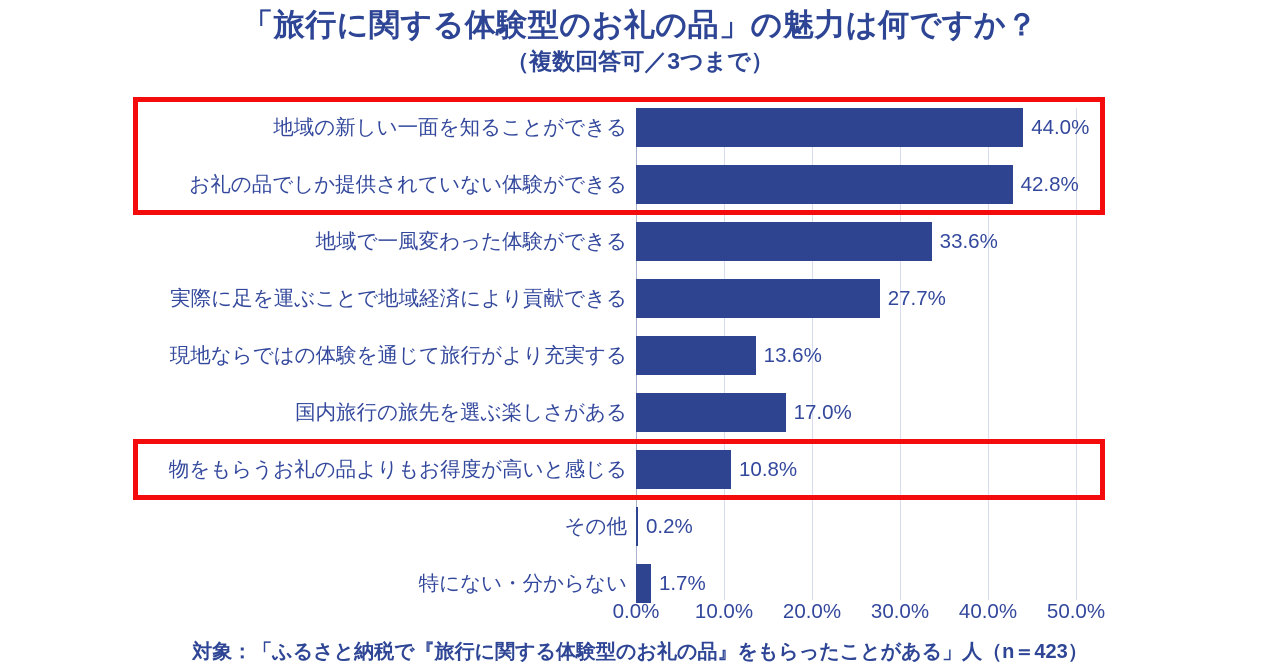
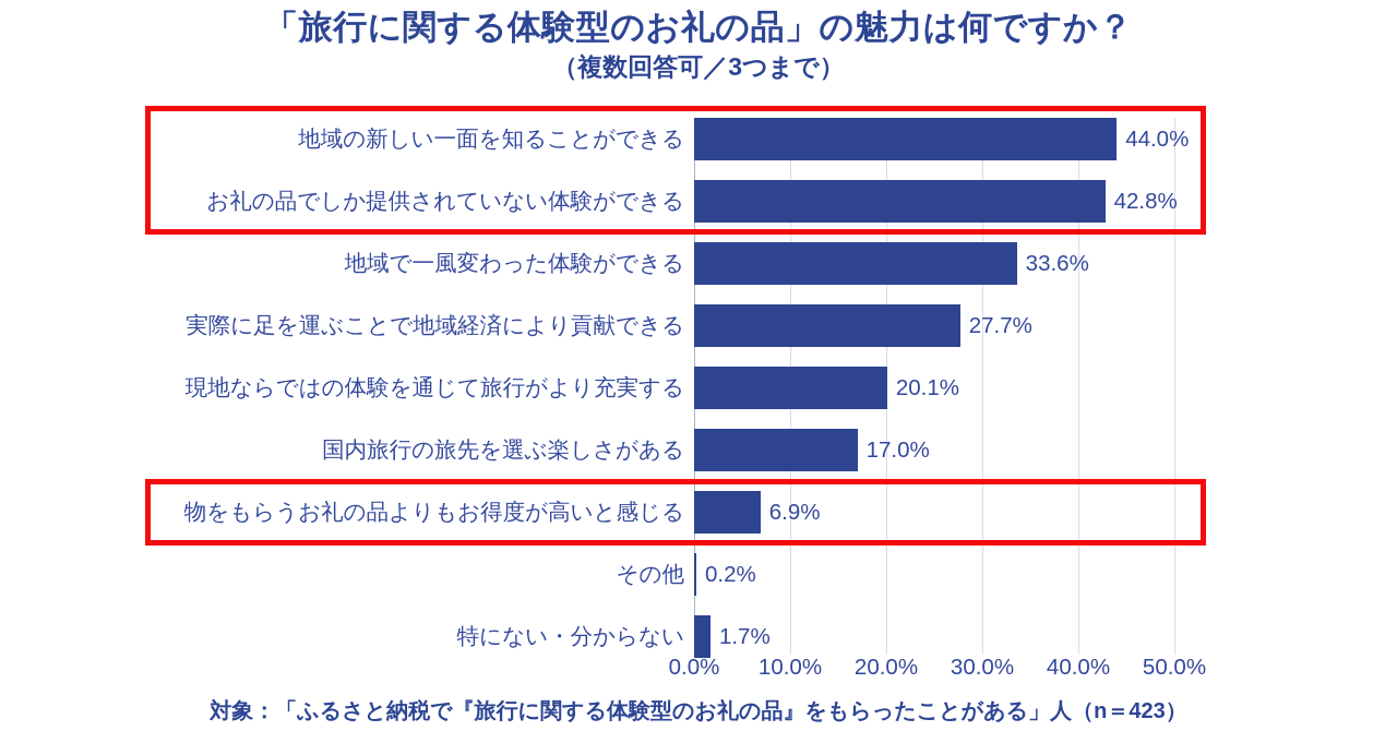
現地ならではの体験を通じて旅行がより充実する: 13.6% -> 20.1%
物をもらうお礼の品よりもお得度が高いと感じる: 10.8% -> 6.9%
